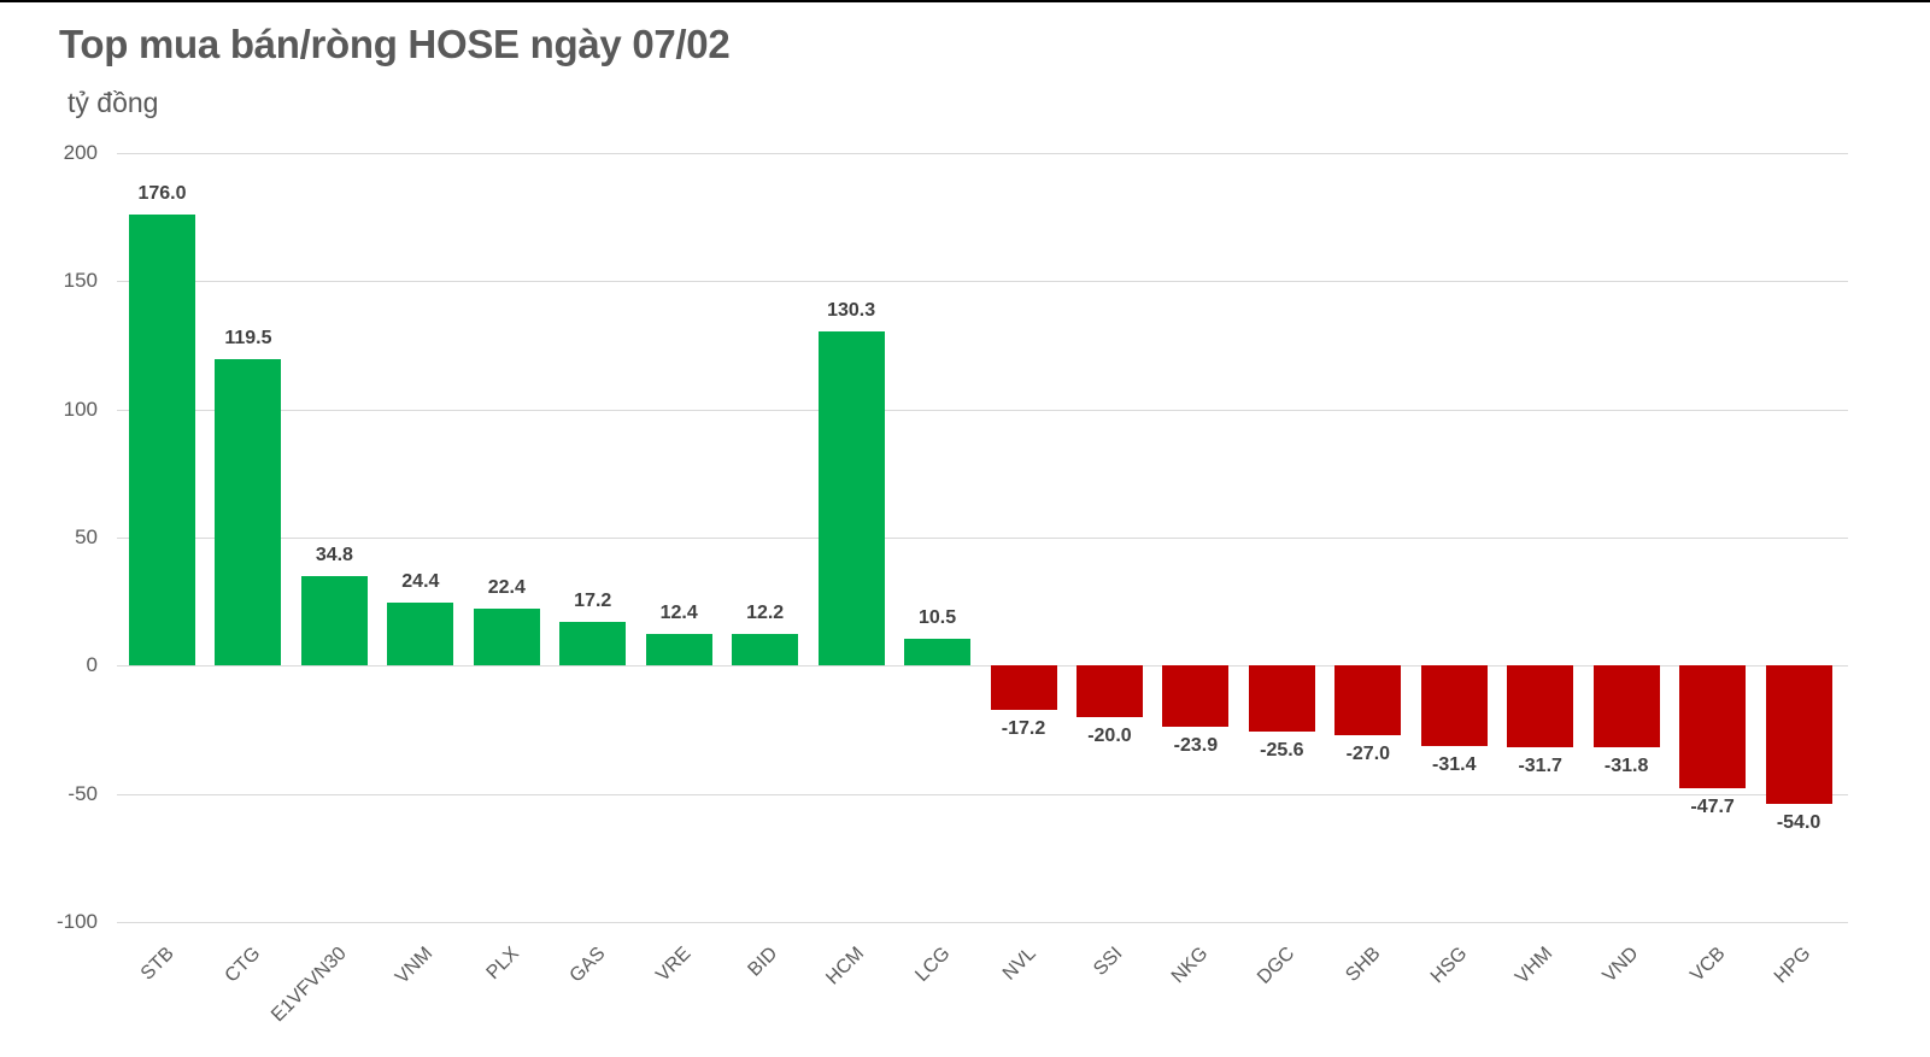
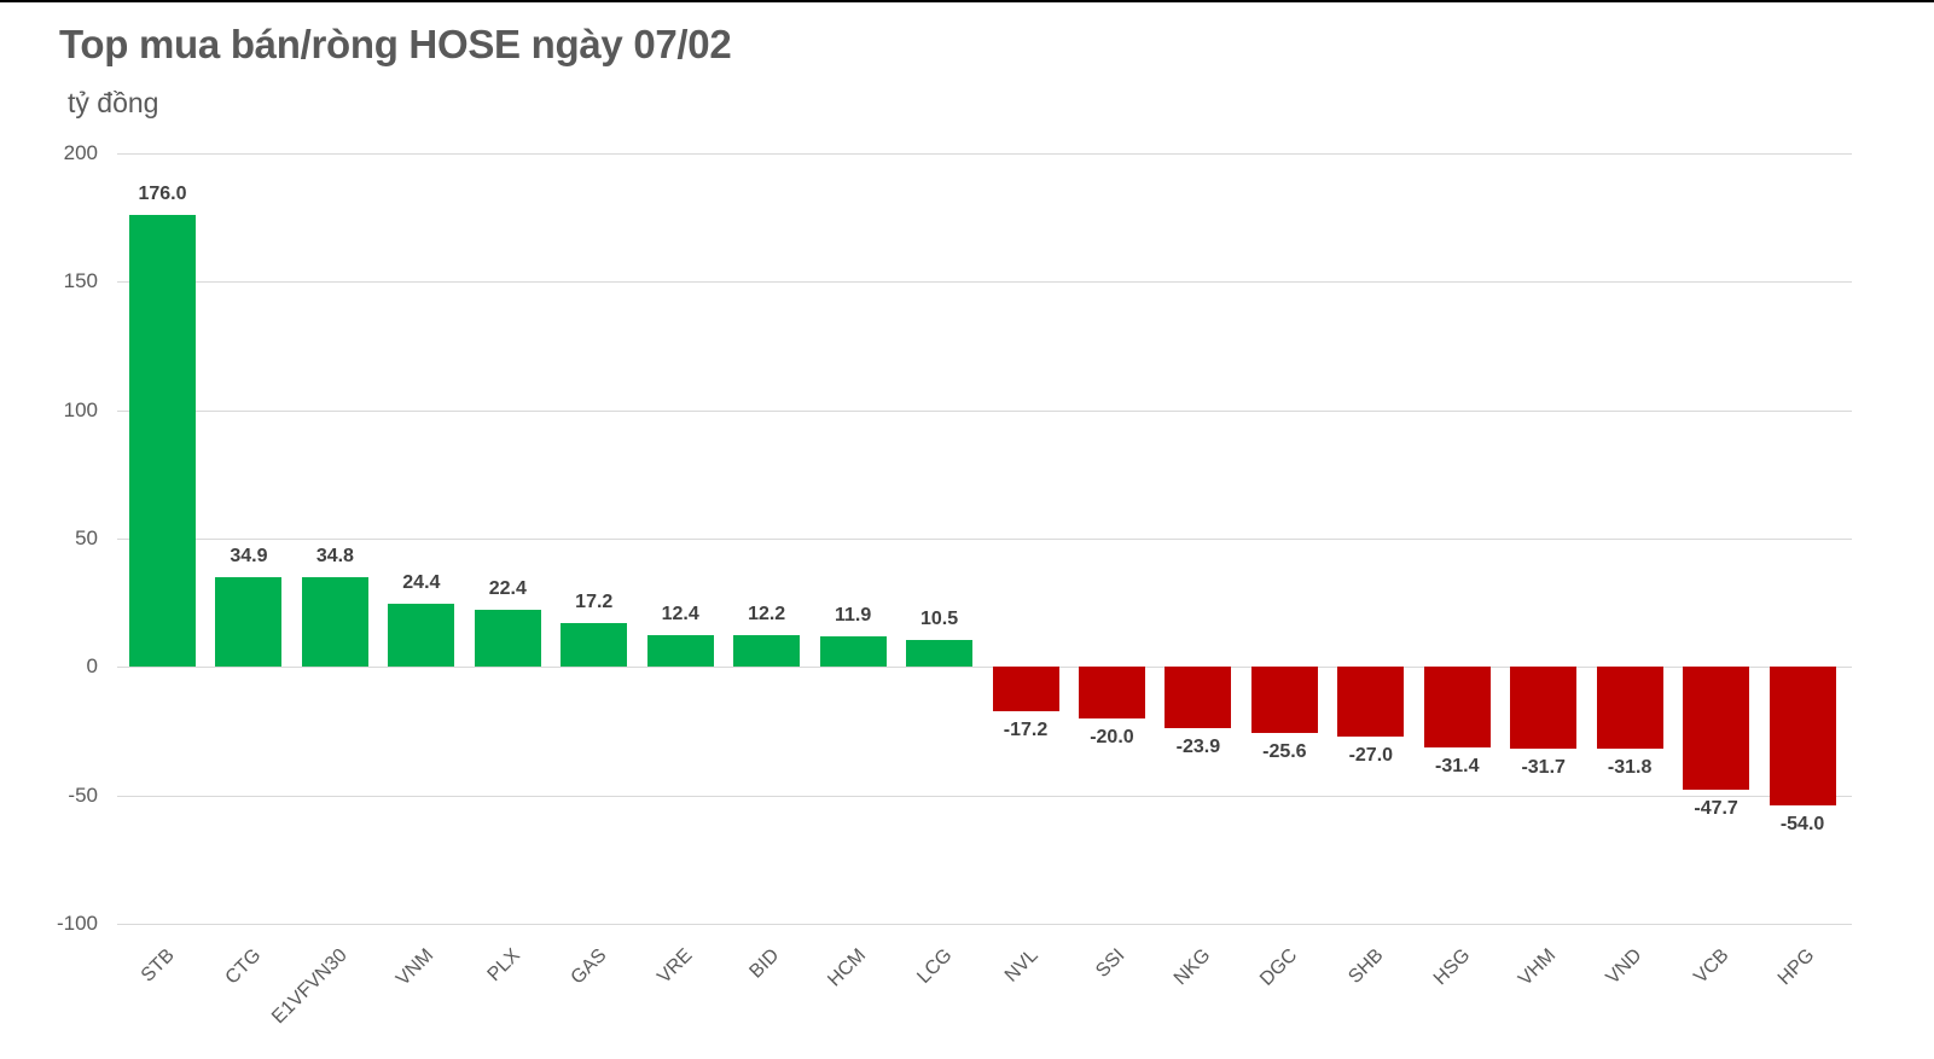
CTG: 119.5 -> 34.9
HCM: 130.3 -> 11.9
